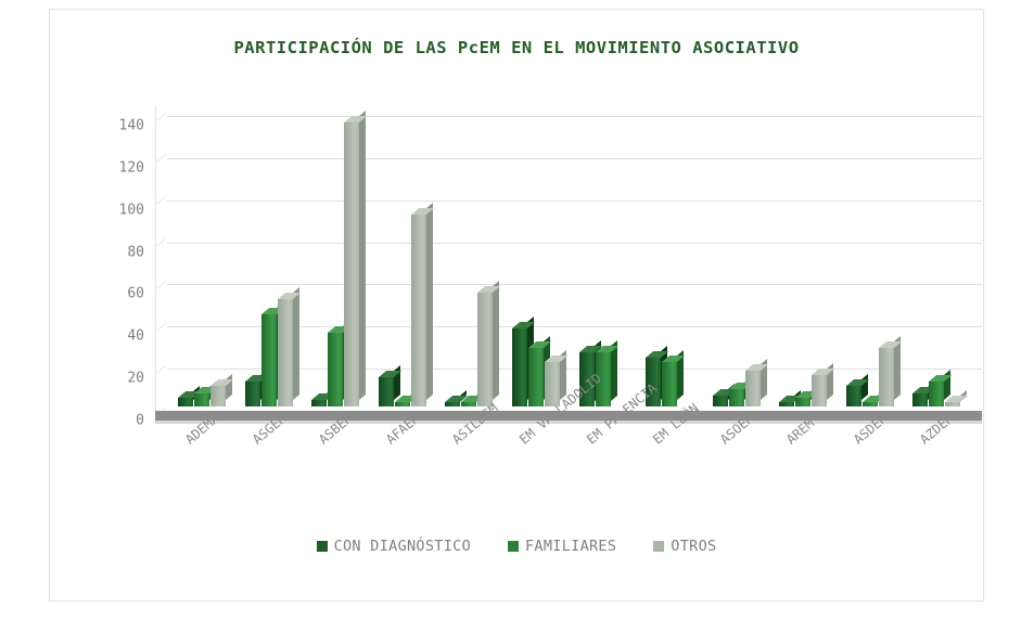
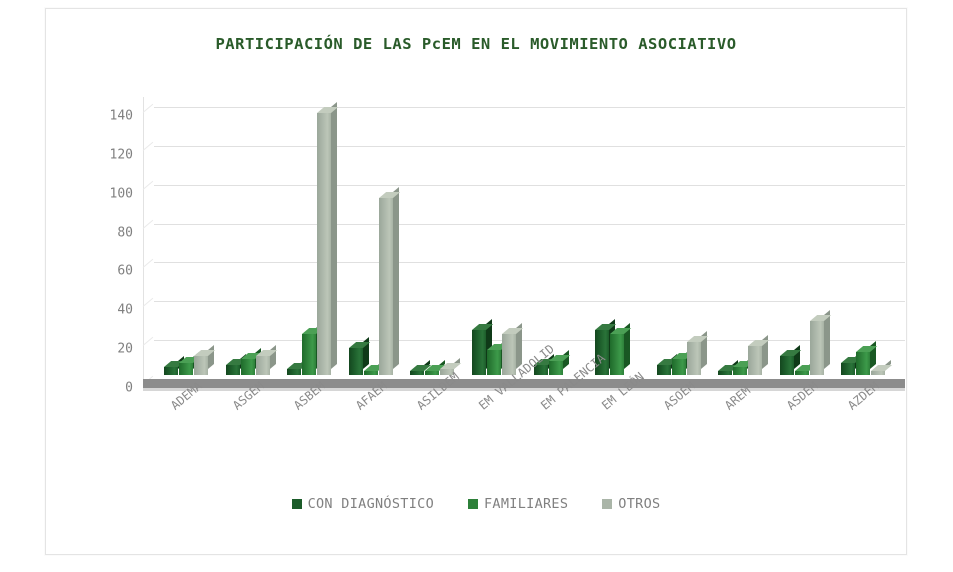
CON DIAGNÓSTICO/ASGEM: 12 -> 5
FAMILIARES/ASGEM: 44 -> 8
OTROS/ASGEM: 51 -> 10
FAMILIARES/ASBEM: 35 -> 21
OTROS/ASILDEM: 54 -> 3
CON DIAGNÓSTICO/EM VALLADOLID: 37 -> 23
FAMILIARES/EM VALLADOLID: 28 -> 13
CON DIAGNÓSTICO/EM PALENCIA: 26 -> 5
FAMILIARES/EM PALENCIA: 26 -> 7
